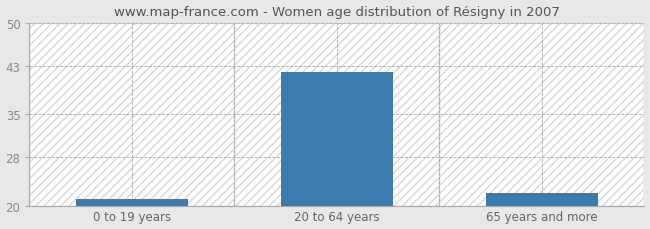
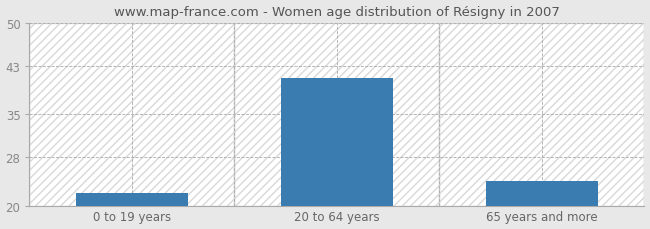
0 to 19 years: 21 -> 22
20 to 64 years: 42 -> 41
65 years and more: 22 -> 24
